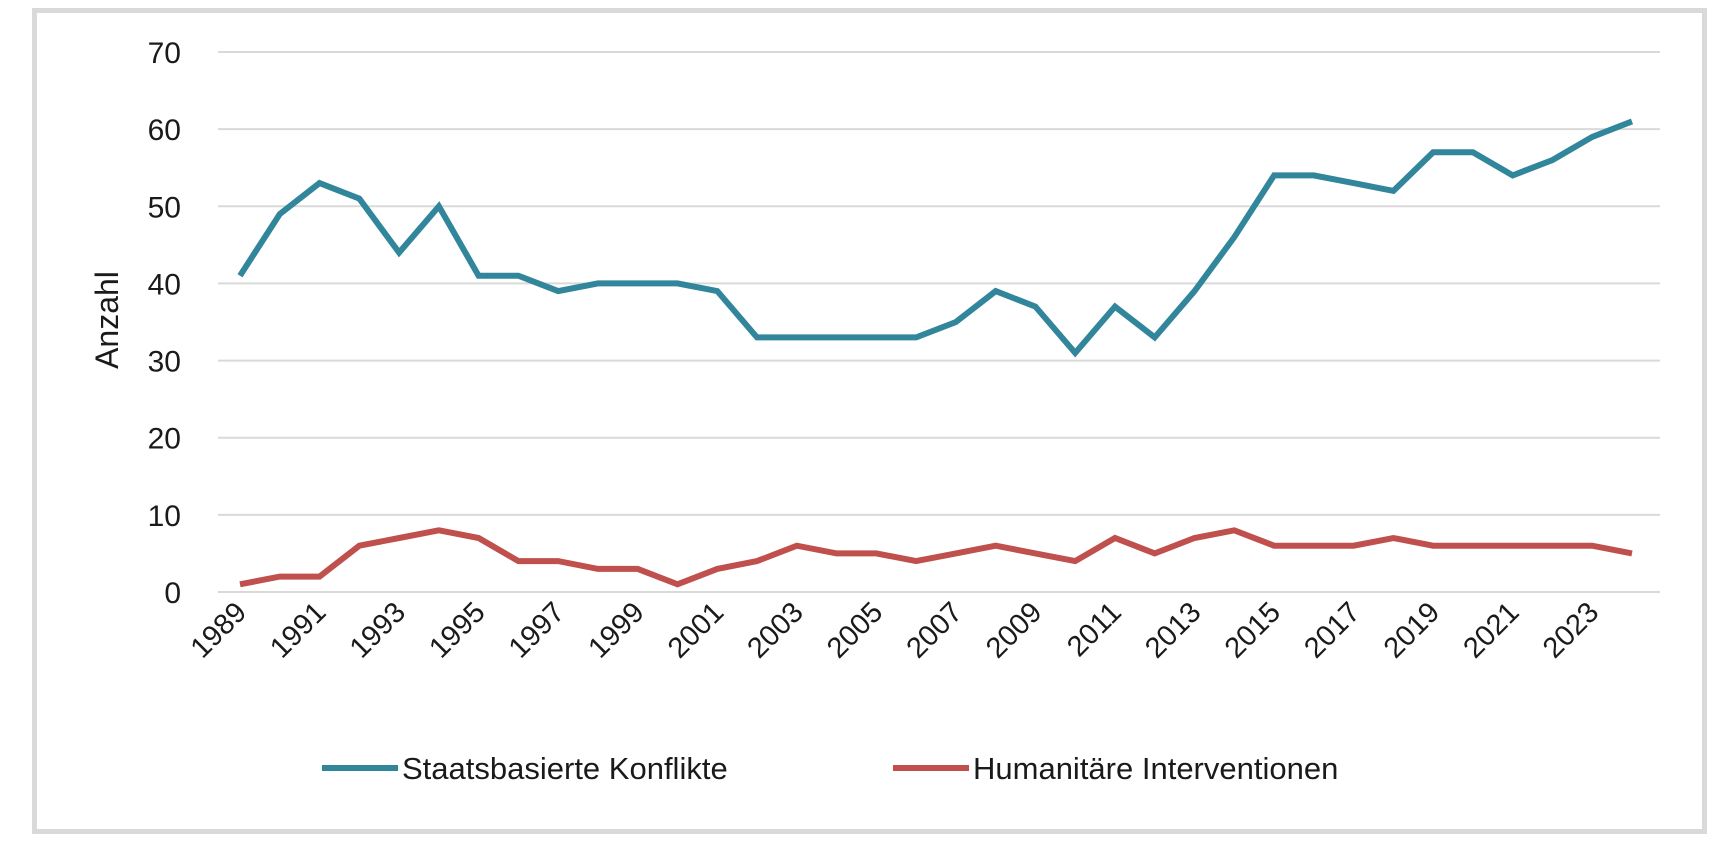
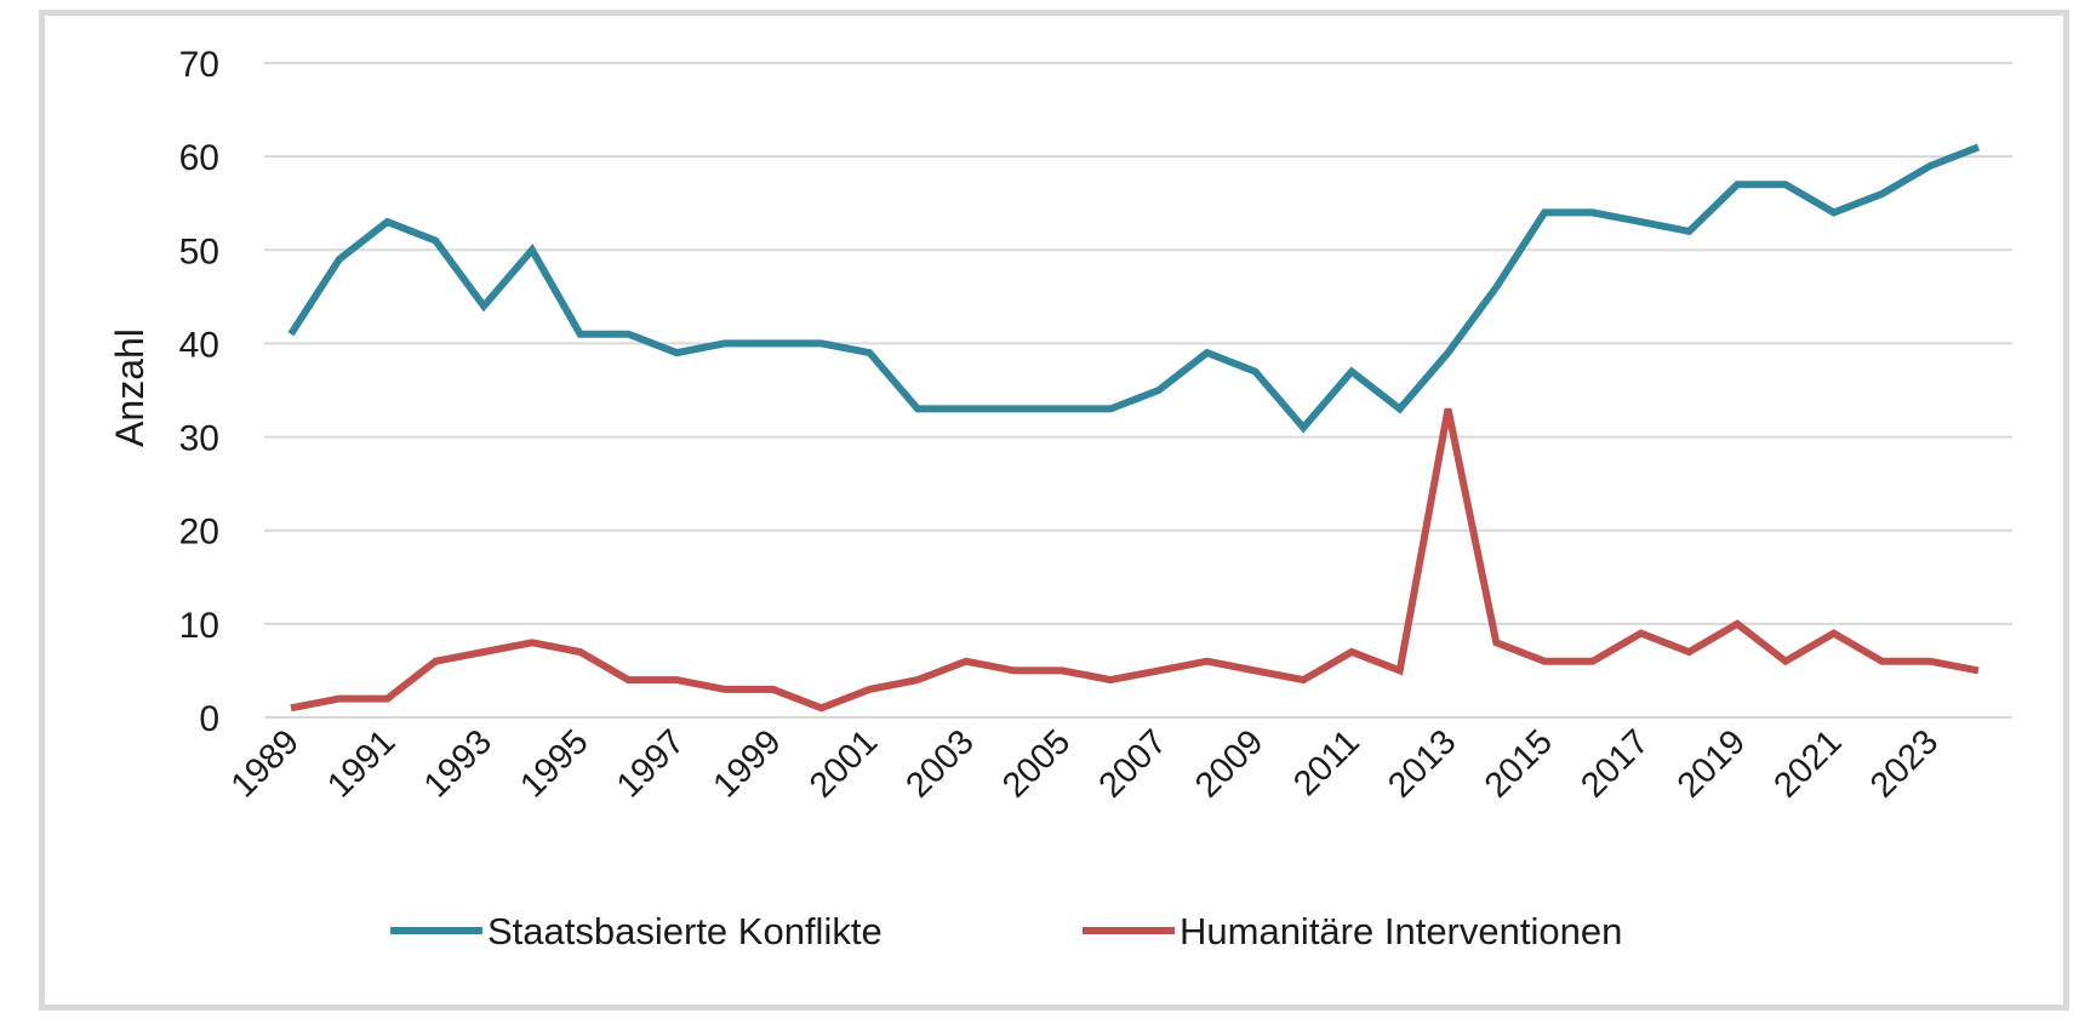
Humanitäre Interventionen/2013: 7 -> 33
Humanitäre Interventionen/2017: 6 -> 9
Humanitäre Interventionen/2019: 6 -> 10
Humanitäre Interventionen/2021: 6 -> 9
